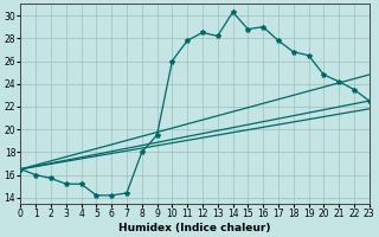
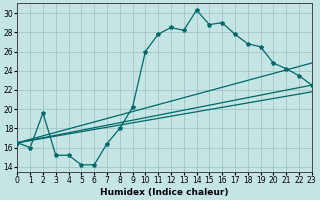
2: 15.7 -> 19.6
7: 14.4 -> 16.4
9: 19.5 -> 20.2
